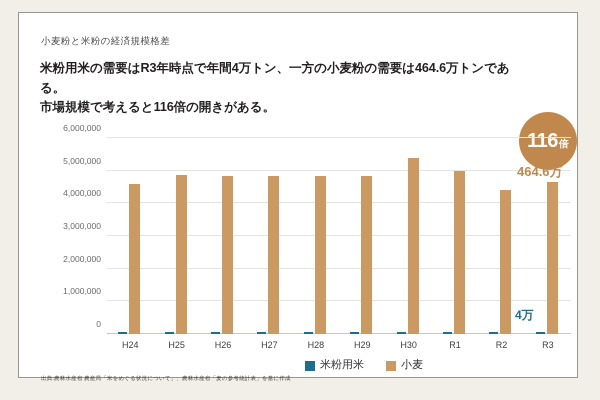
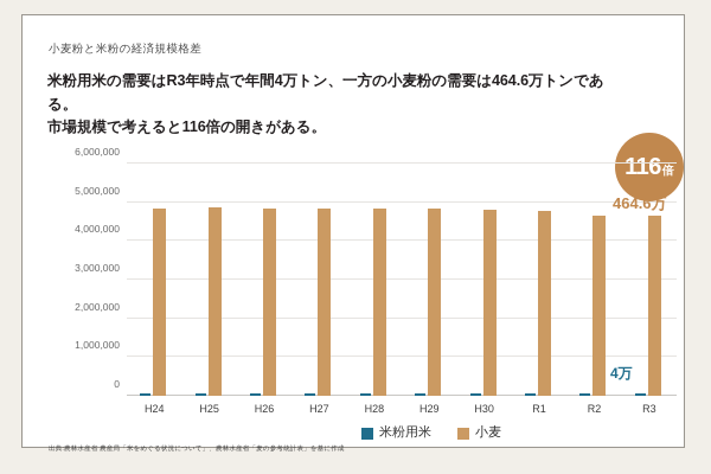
小麦/H24: 4600000 -> 4800000
小麦/H30: 5400000 -> 4800000
小麦/R1: 5000000 -> 4800000
小麦/R2: 4400000 -> 4700000
